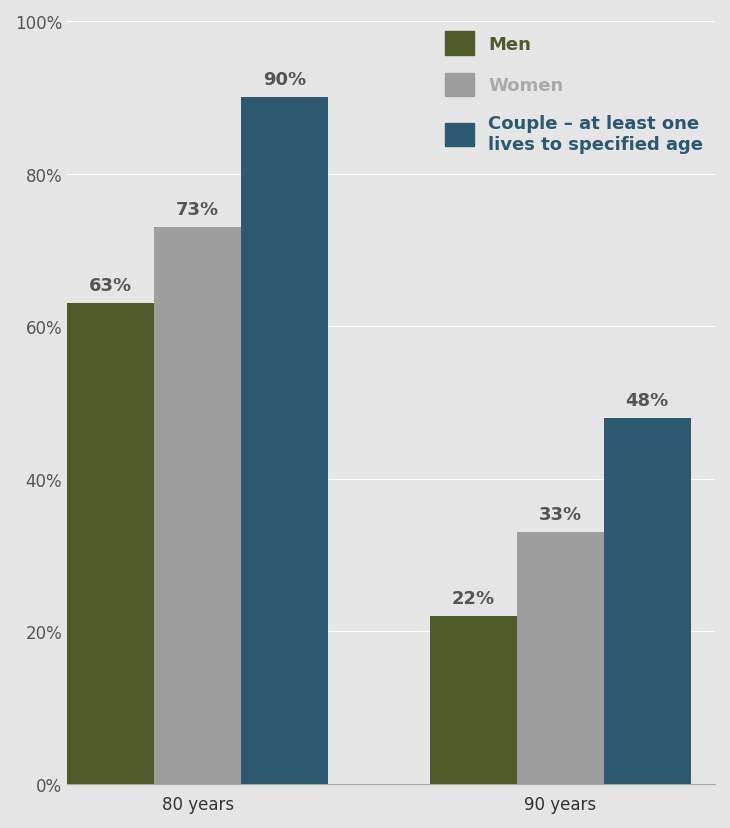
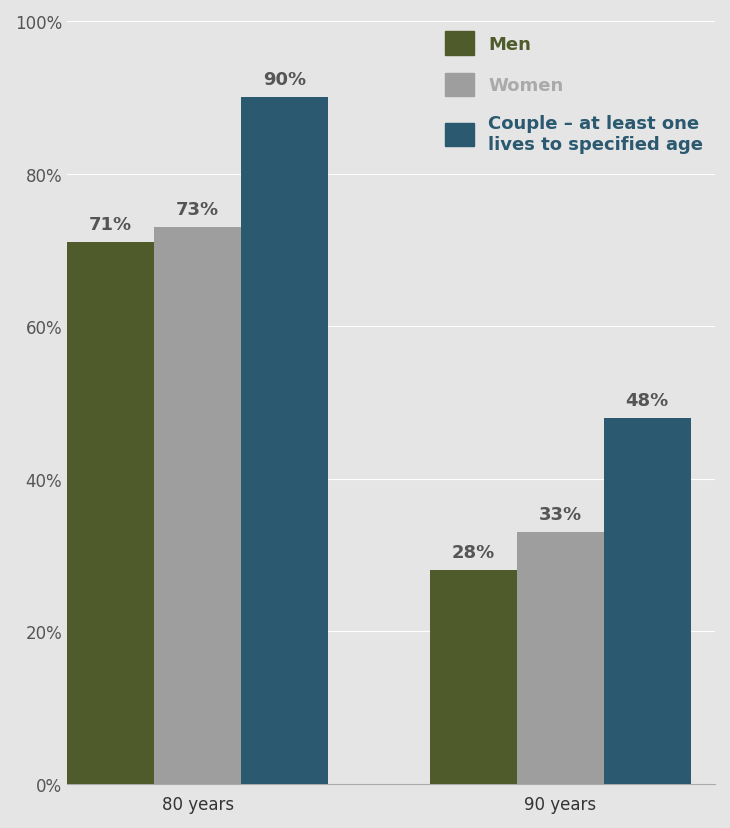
Men/80 years: 63% -> 71%
Men/90 years: 22% -> 28%
